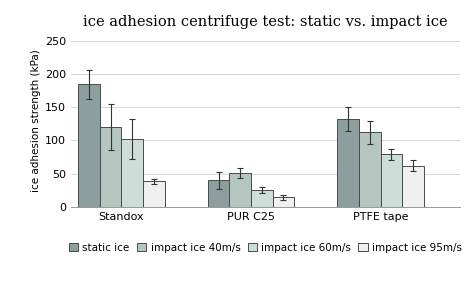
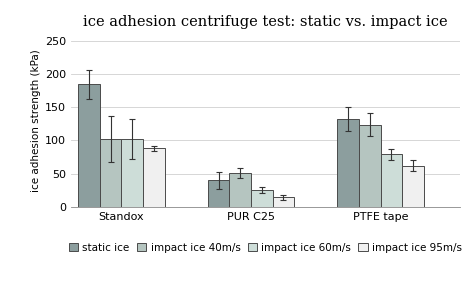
impact ice 40m/s/Standox: 120 -> 102
impact ice 95m/s/Standox: 38 -> 88
impact ice 40m/s/PTFE tape: 112 -> 124
